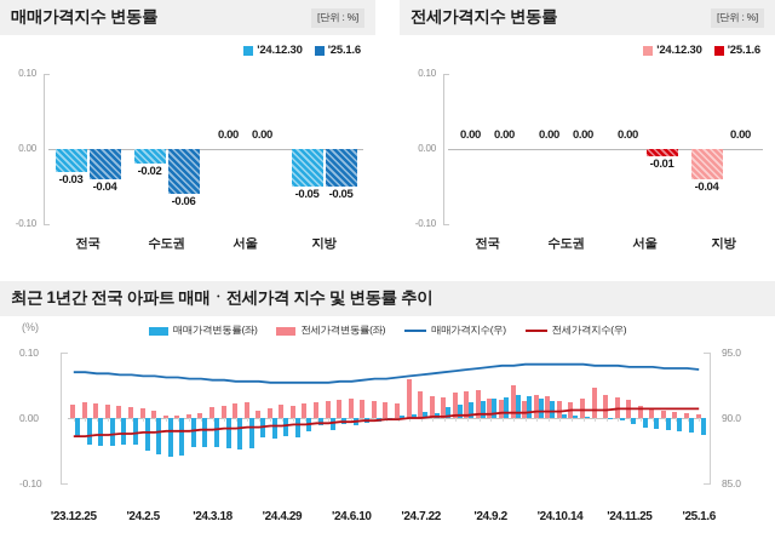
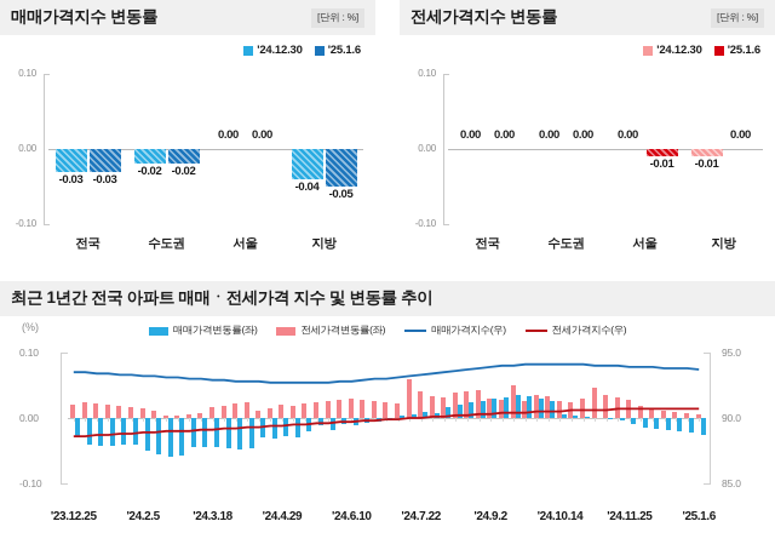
매매가격지수 변동률/'25.1.6/전국: -0.04 -> -0.03
매매가격지수 변동률/'25.1.6/수도권: -0.06 -> -0.02
매매가격지수 변동률/'24.12.30/지방: -0.05 -> -0.04
전세가격지수 변동률/'24.12.30/지방: -0.04 -> -0.01
